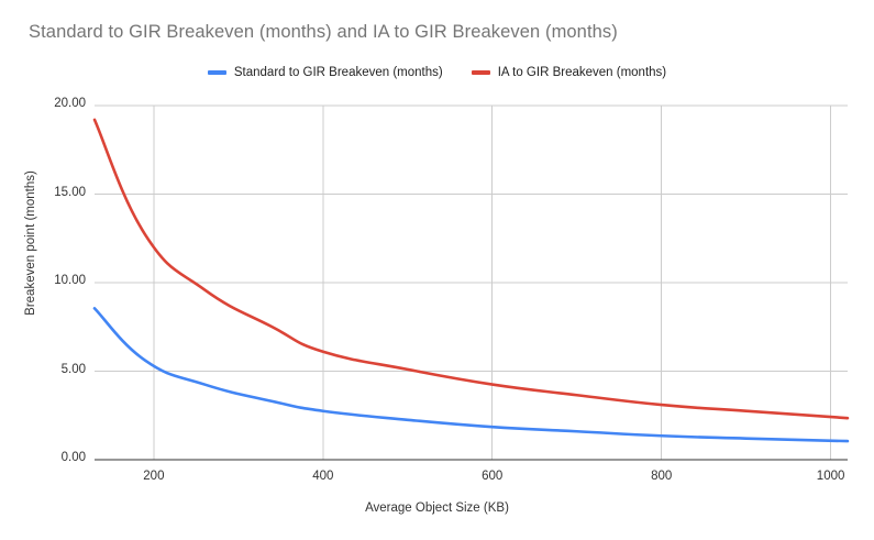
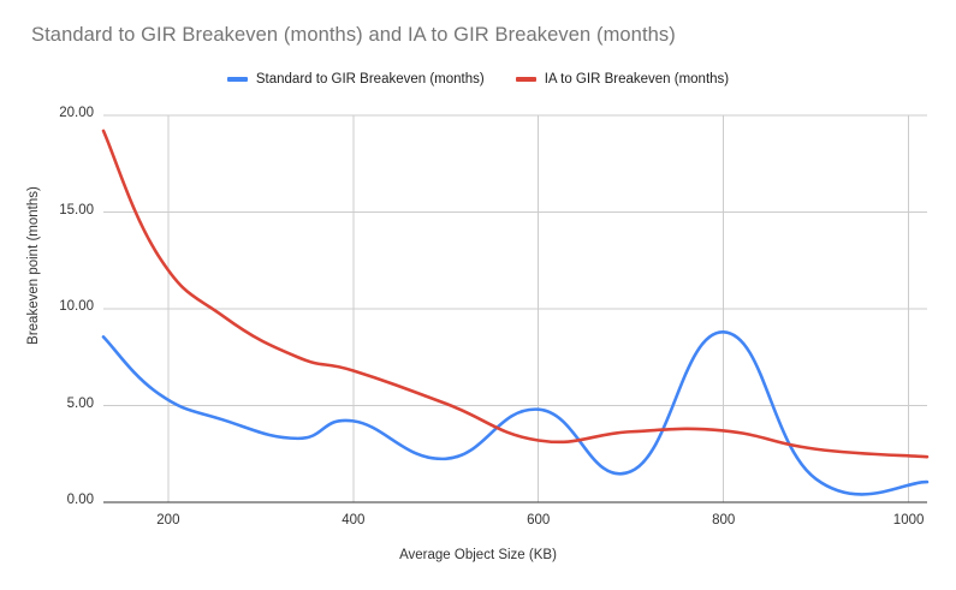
Standard to GIR Breakeven (months)/400: 2.8 -> 4.2
IA to GIR Breakeven (months)/400: 6.1 -> 6.8
Standard to GIR Breakeven (months)/600: 1.9 -> 4.8
IA to GIR Breakeven (months)/600: 4.2 -> 3.2
Standard to GIR Breakeven (months)/800: 1.4 -> 8.8
IA to GIR Breakeven (months)/800: 3.1 -> 3.7
